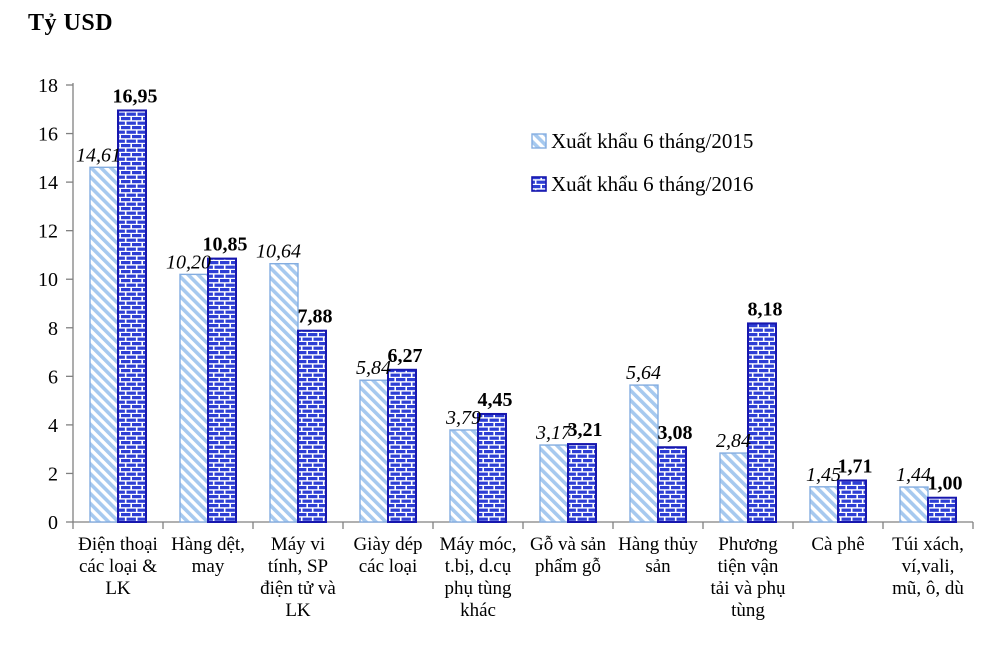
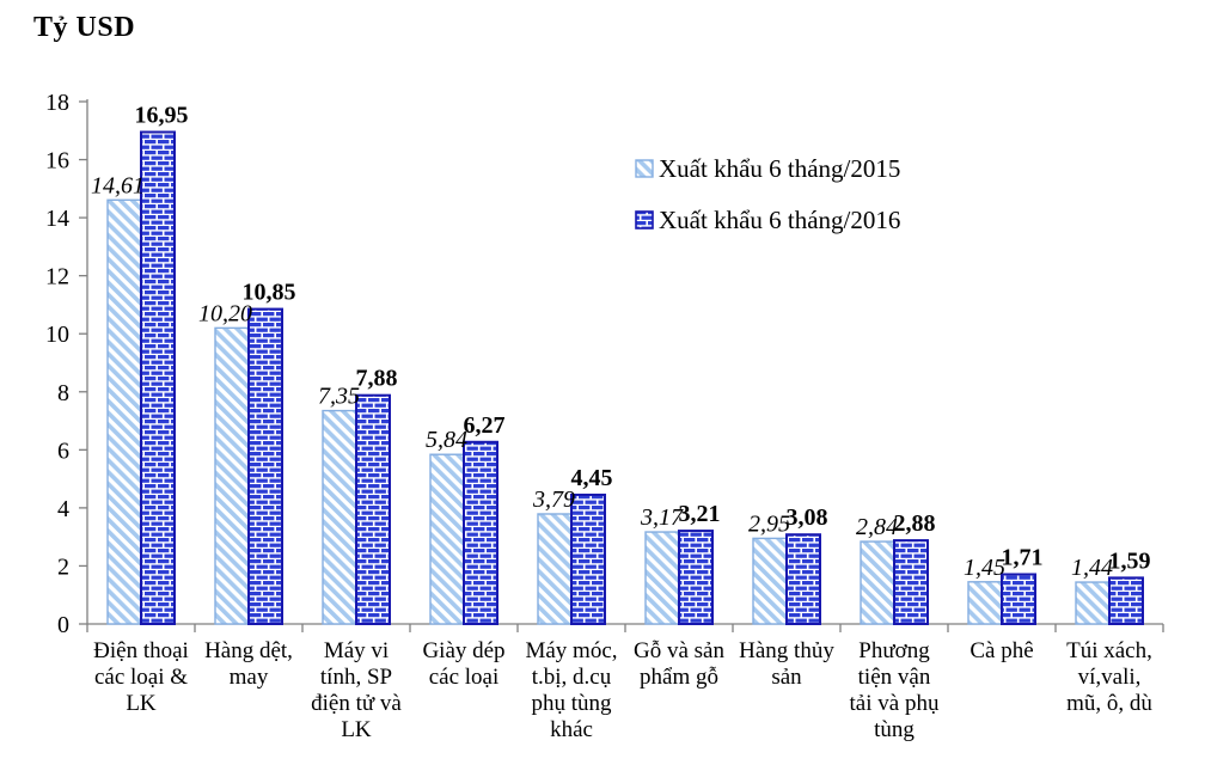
Xuất khẩu 6 tháng/2015/Máy vi tính, SP điện tử và LK: 10,64 -> 7,35
Xuất khẩu 6 tháng/2015/Hàng thủy sản: 5,64 -> 2,95
Xuất khẩu 6 tháng/2016/Phương tiện vận tải và phụ tùng: 8,18 -> 2,88
Xuất khẩu 6 tháng/2016/Túi xách, ví,vali, mũ, ô, dù: 1,00 -> 1,59
